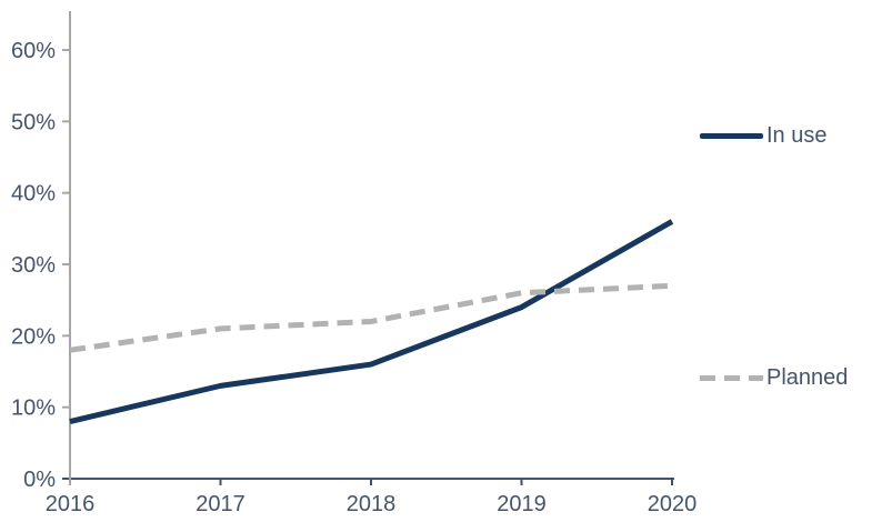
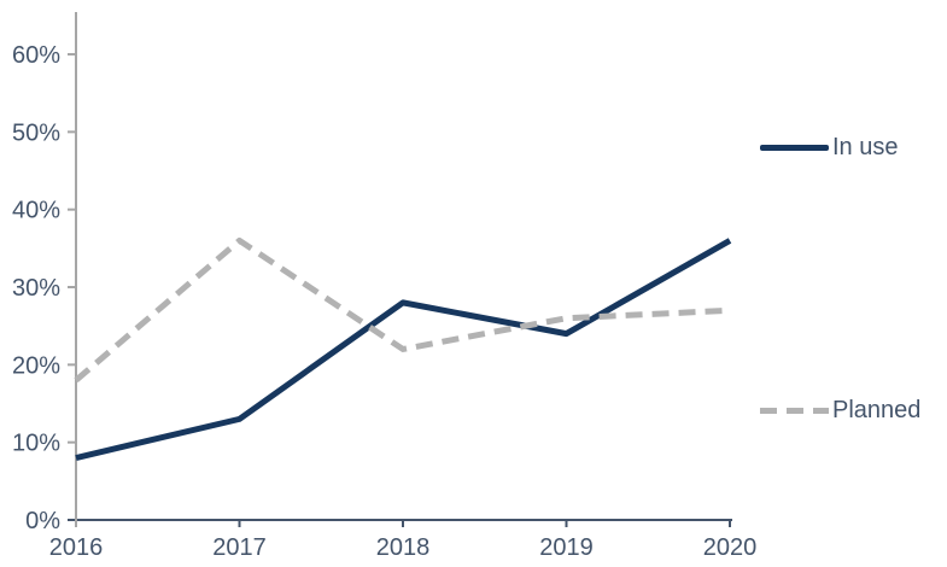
Planned/2017: 21% -> 36%
In use/2018: 16% -> 28%
